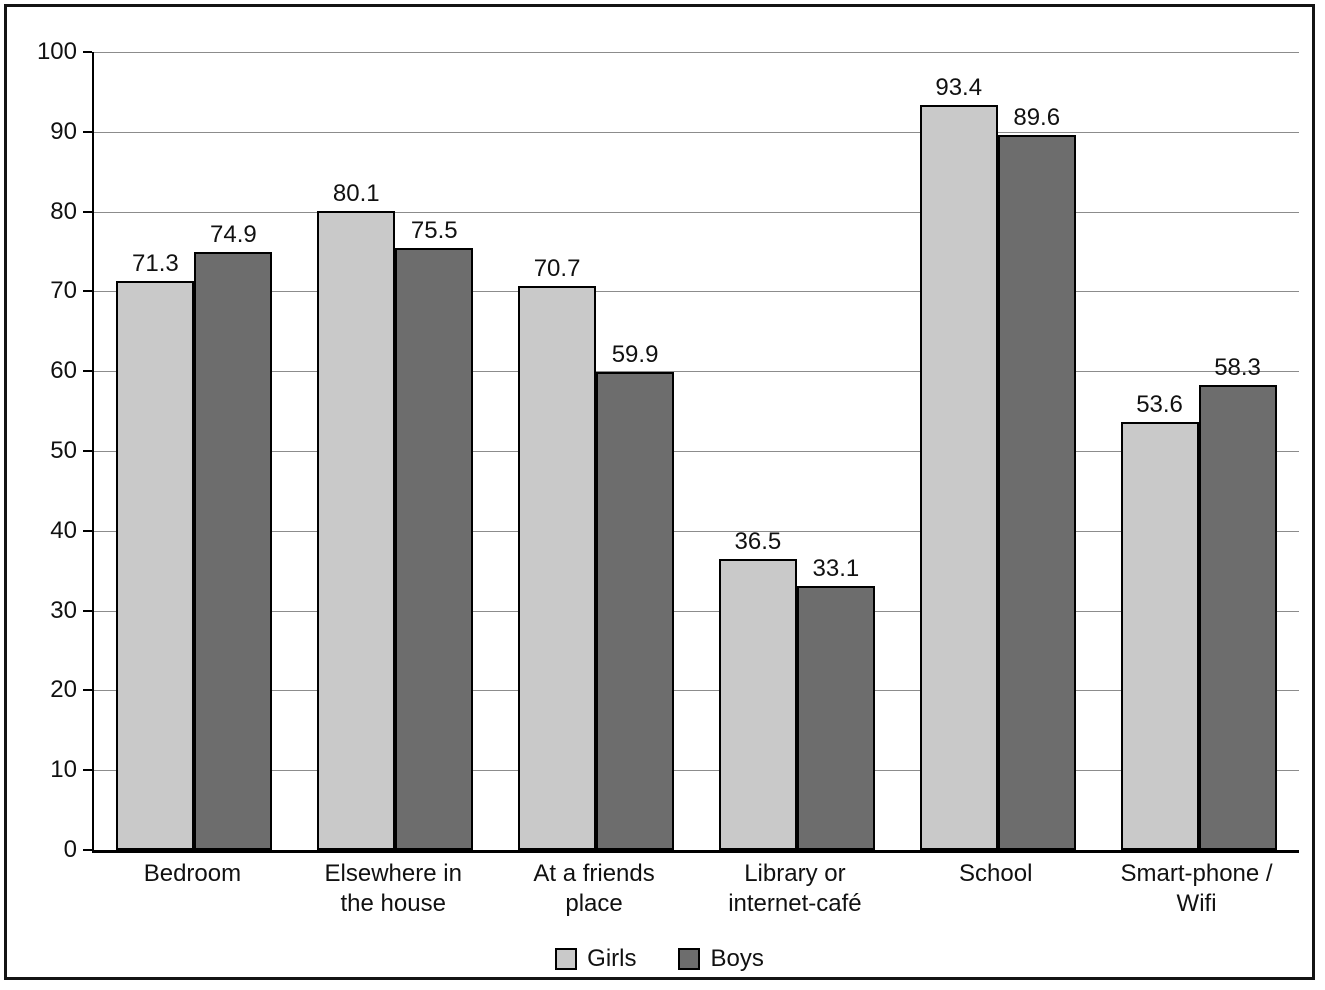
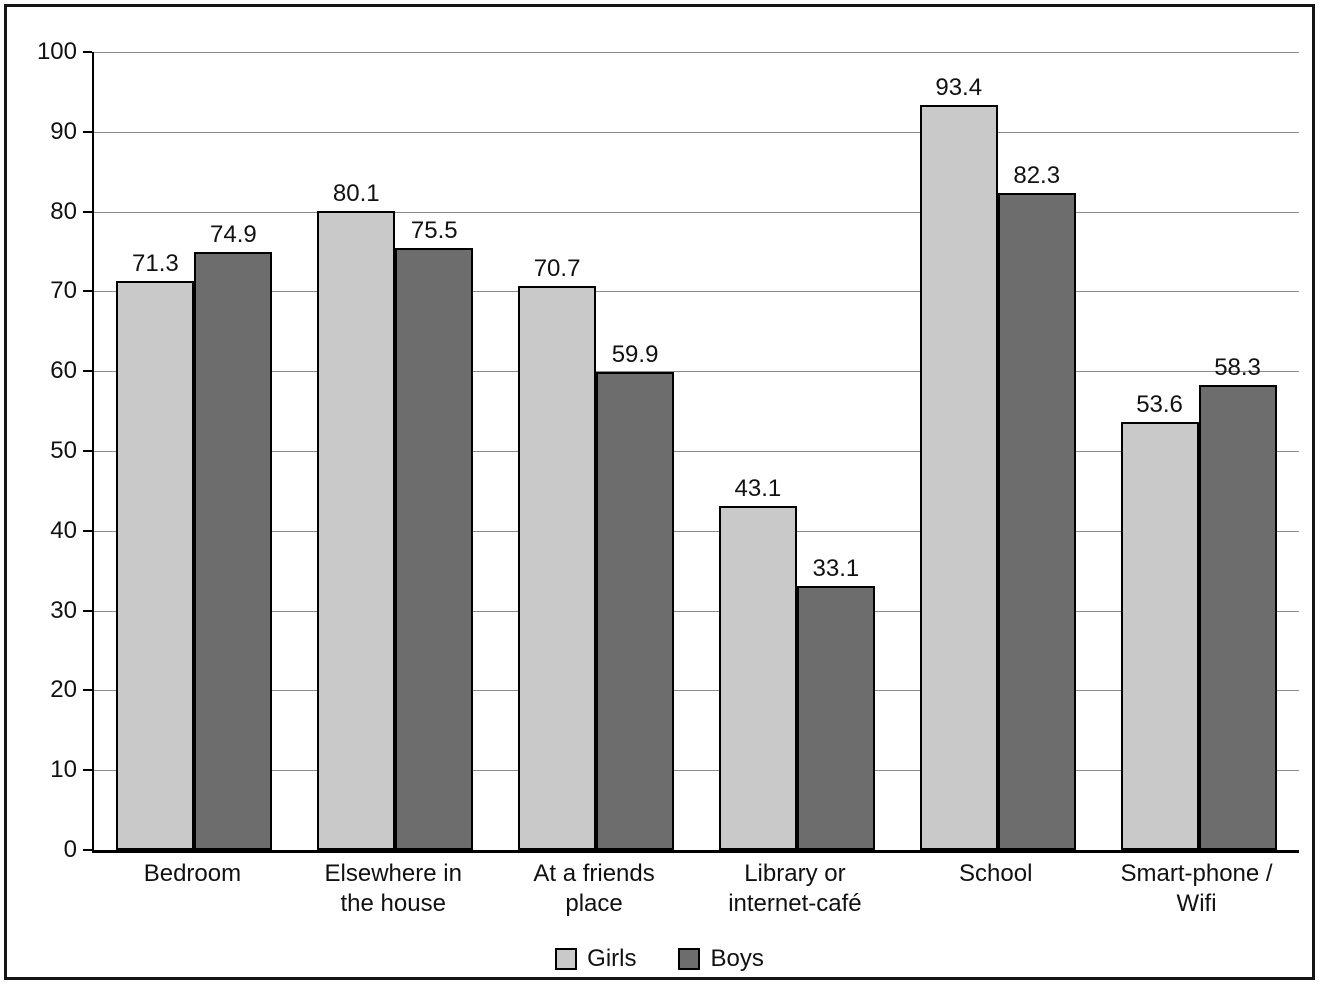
Girls/Library or internet-café: 36.5 -> 43.1
Boys/School: 89.6 -> 82.3
